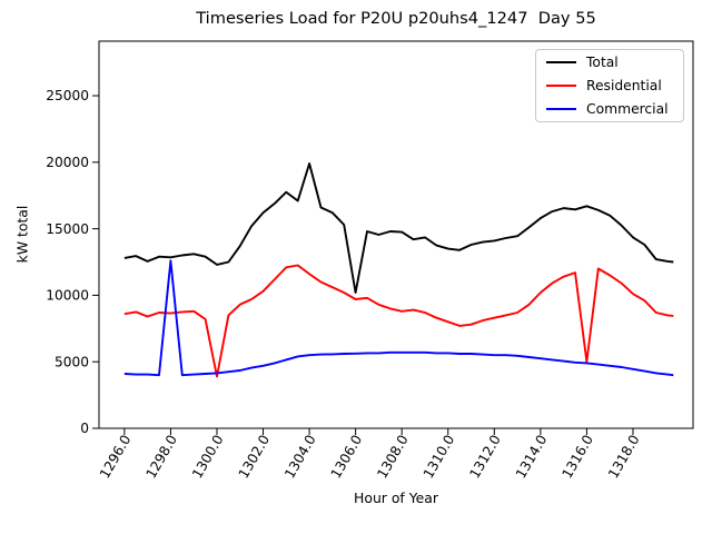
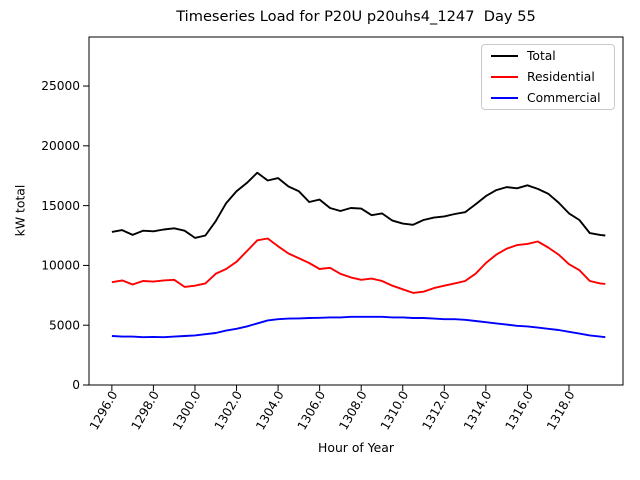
Commercial/1298.0: 12600 -> 4000
Residential/1300.0: 3900 -> 8300
Total/1304.0: 19900 -> 17300
Total/1306.0: 10200 -> 15500
Residential/1316.0: 5000 -> 11800
